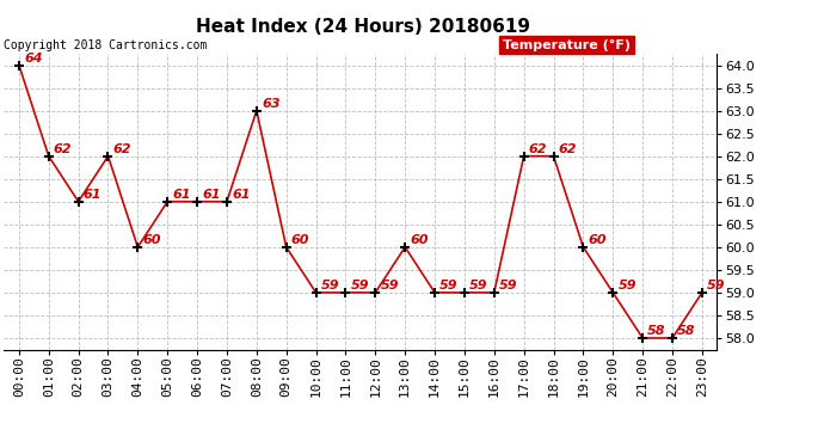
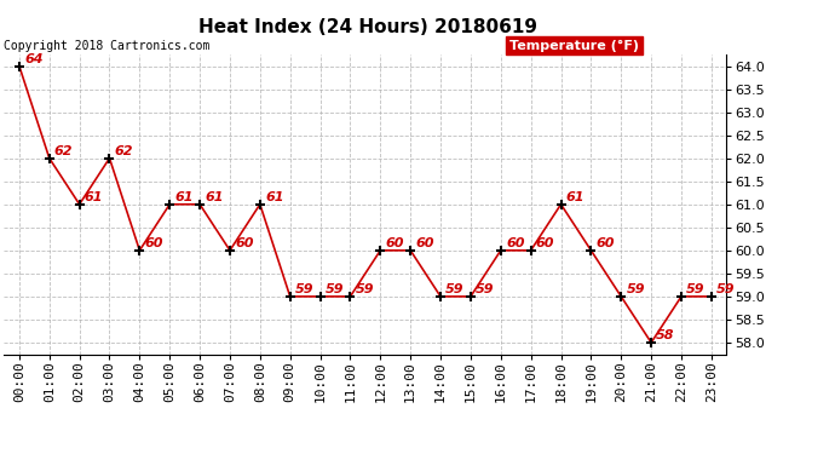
07:00: 61 -> 60
08:00: 63 -> 61
09:00: 60 -> 59
12:00: 59 -> 60
16:00: 59 -> 60
17:00: 62 -> 60
18:00: 62 -> 61
22:00: 58 -> 59
